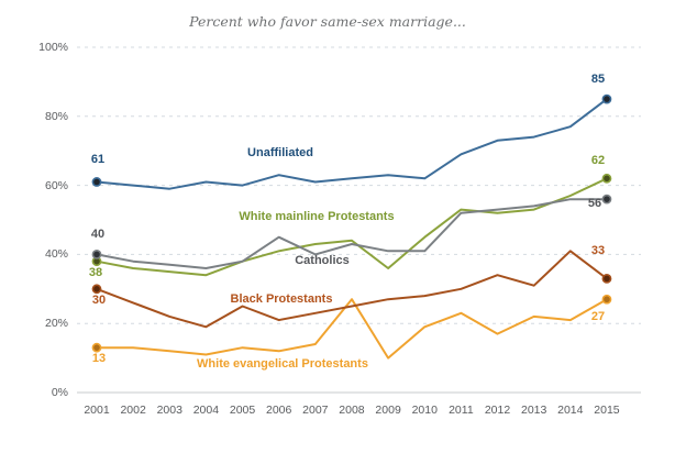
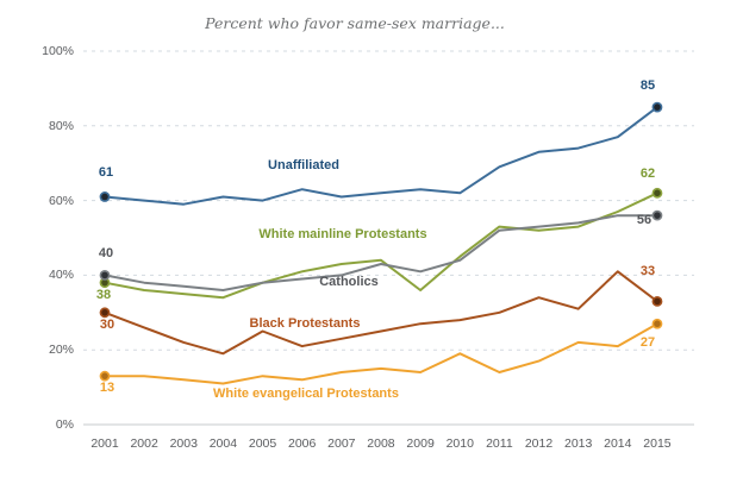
Catholics/2006: 45% -> 39%
White evangelical Protestants/2008: 27% -> 15%
White evangelical Protestants/2009: 10% -> 14%
Catholics/2010: 41% -> 44%
White evangelical Protestants/2011: 23% -> 14%
